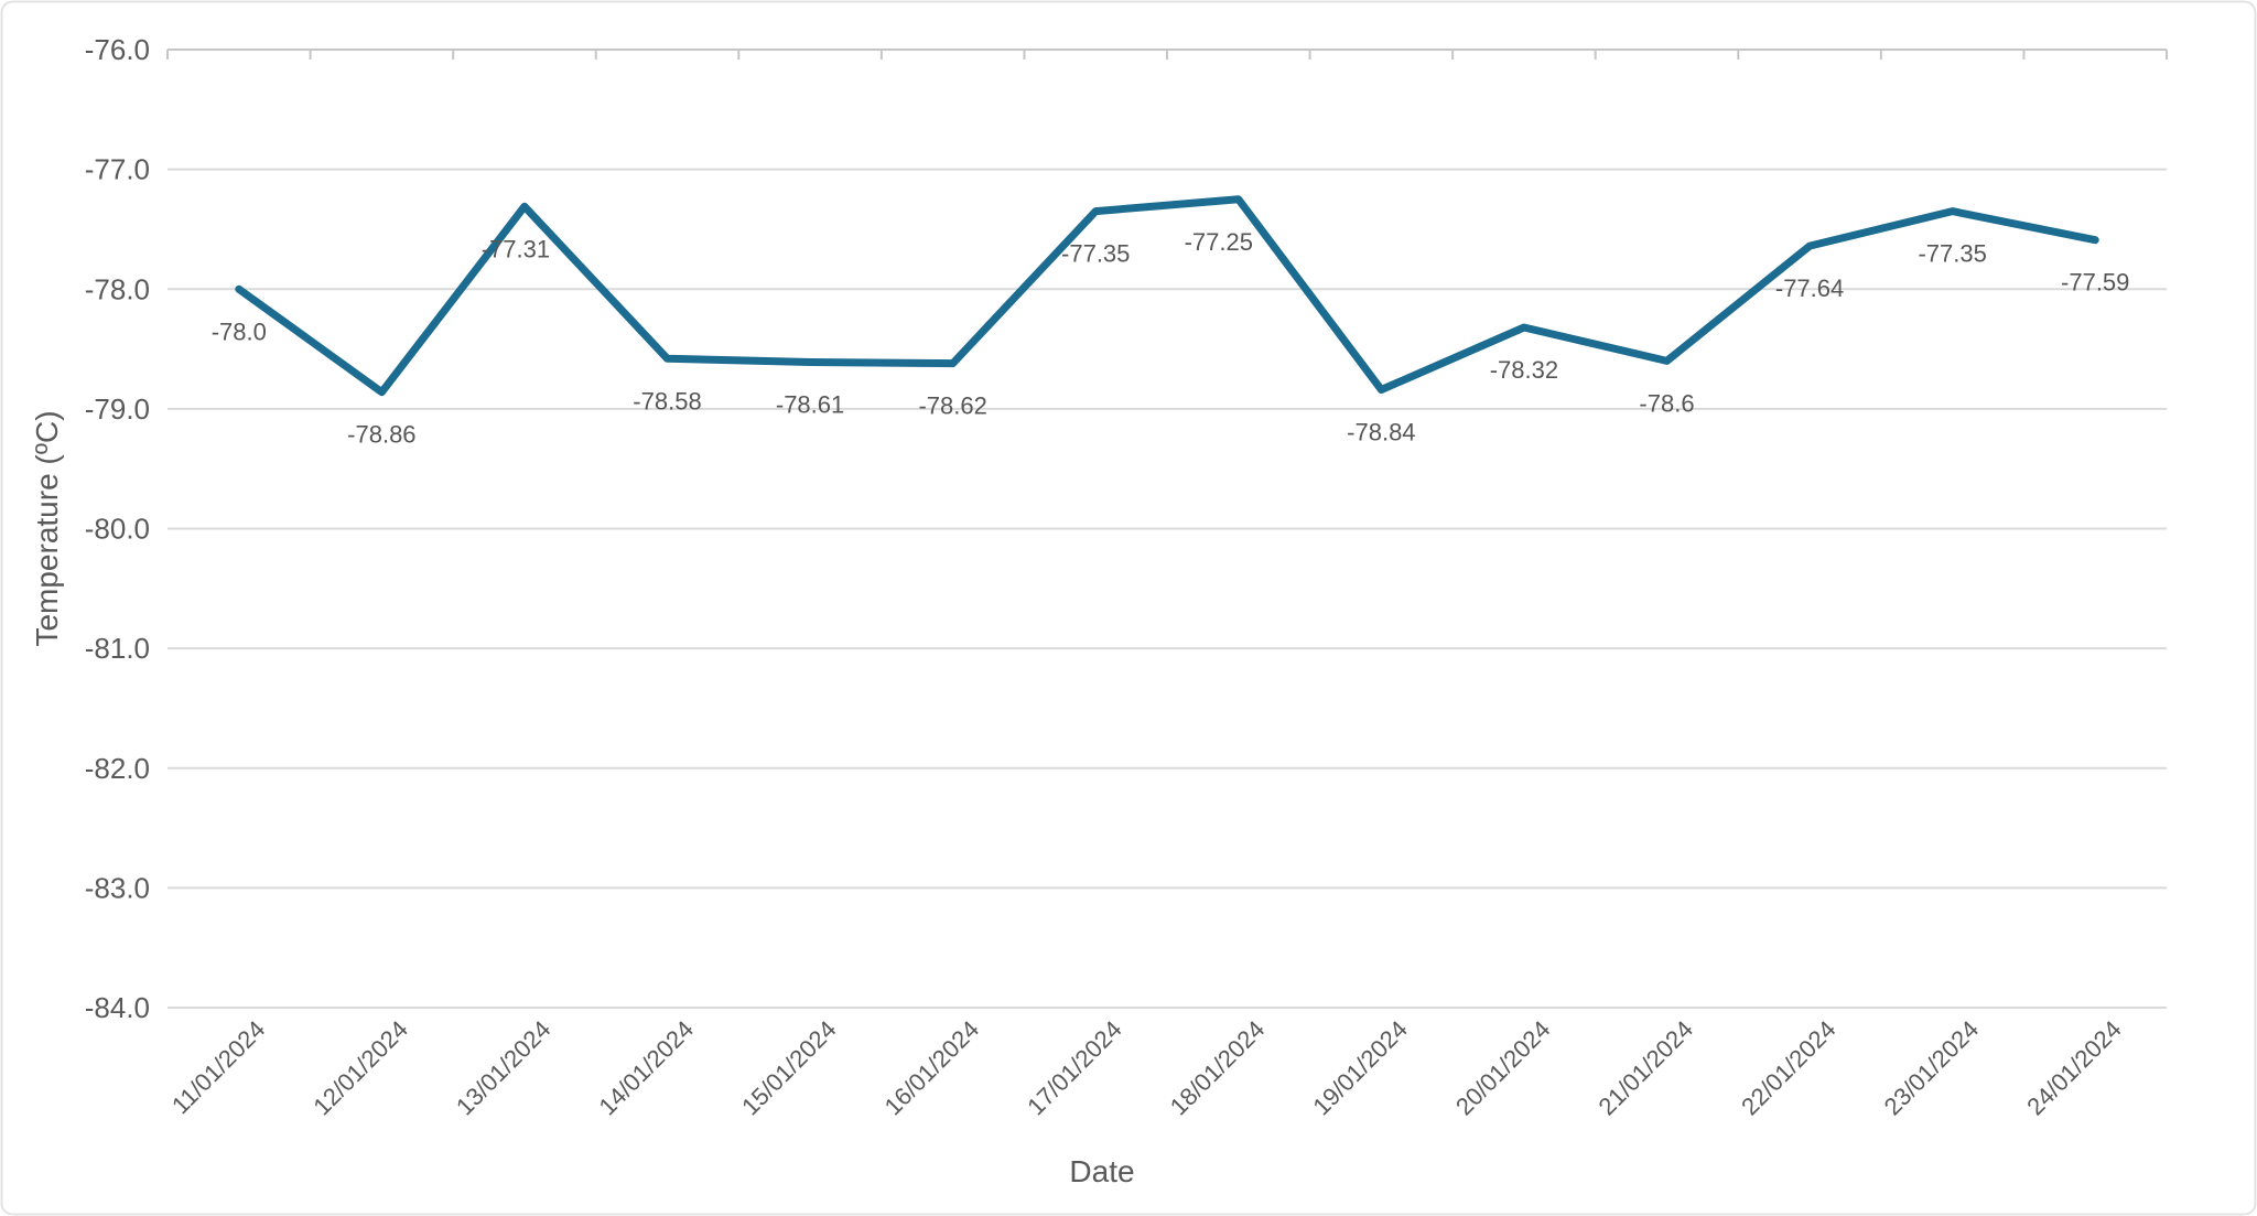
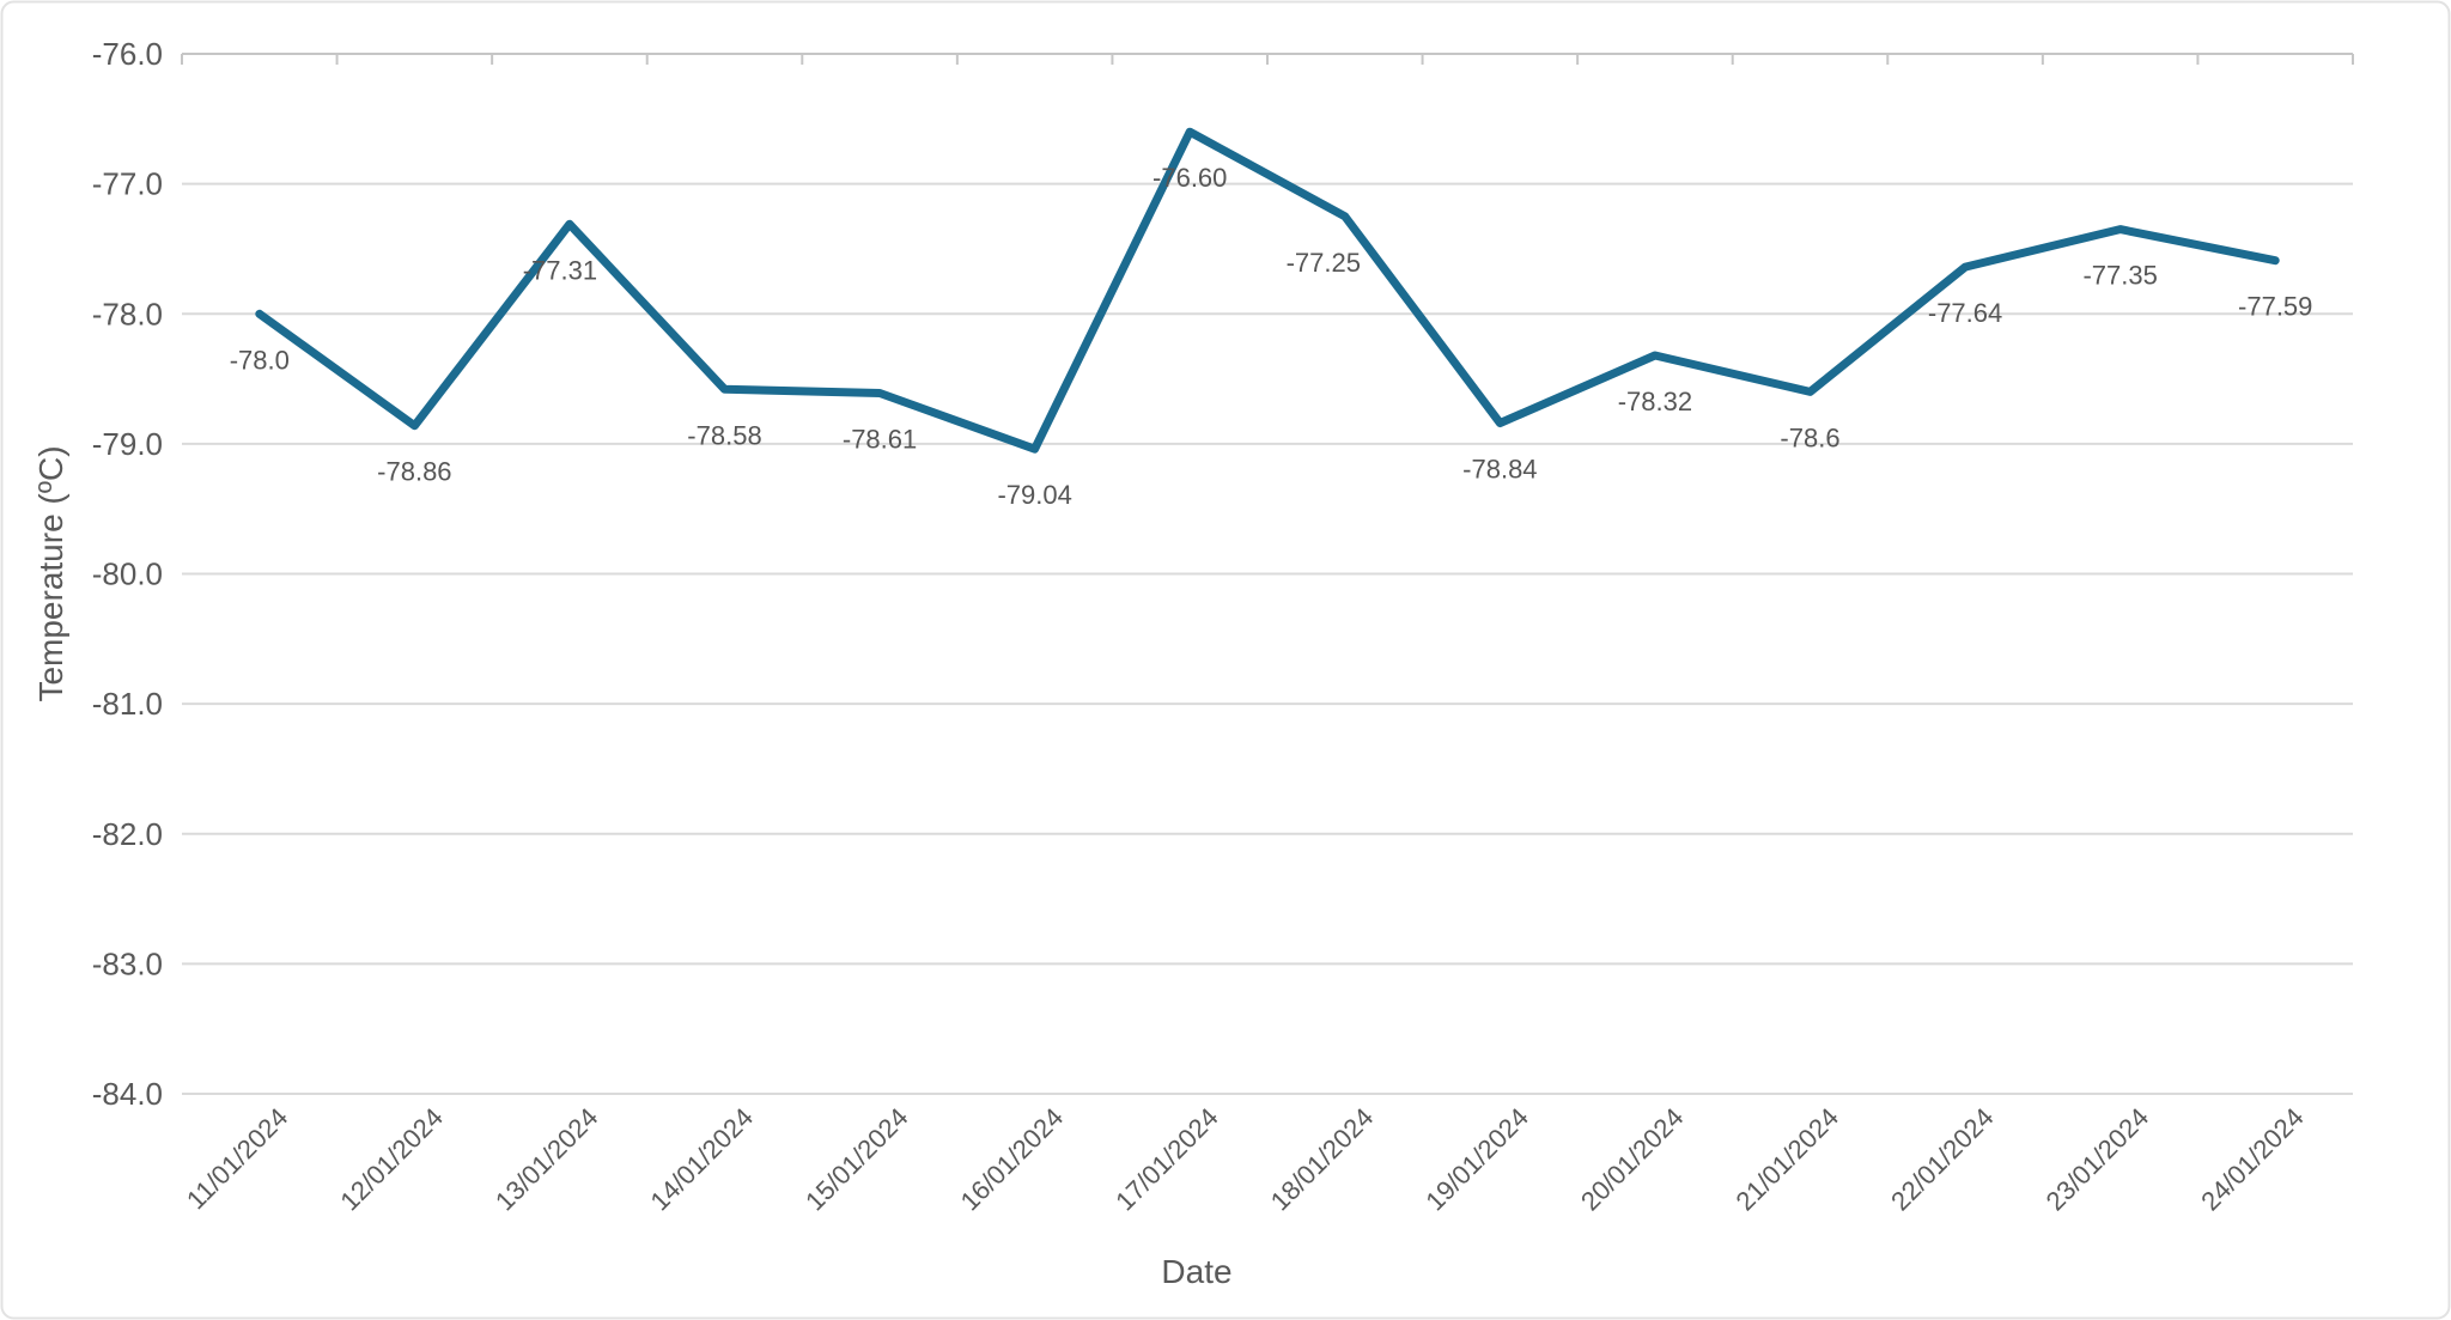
16/01/2024: -78.62 -> -79.04
17/01/2024: -77.35 -> -76.60
